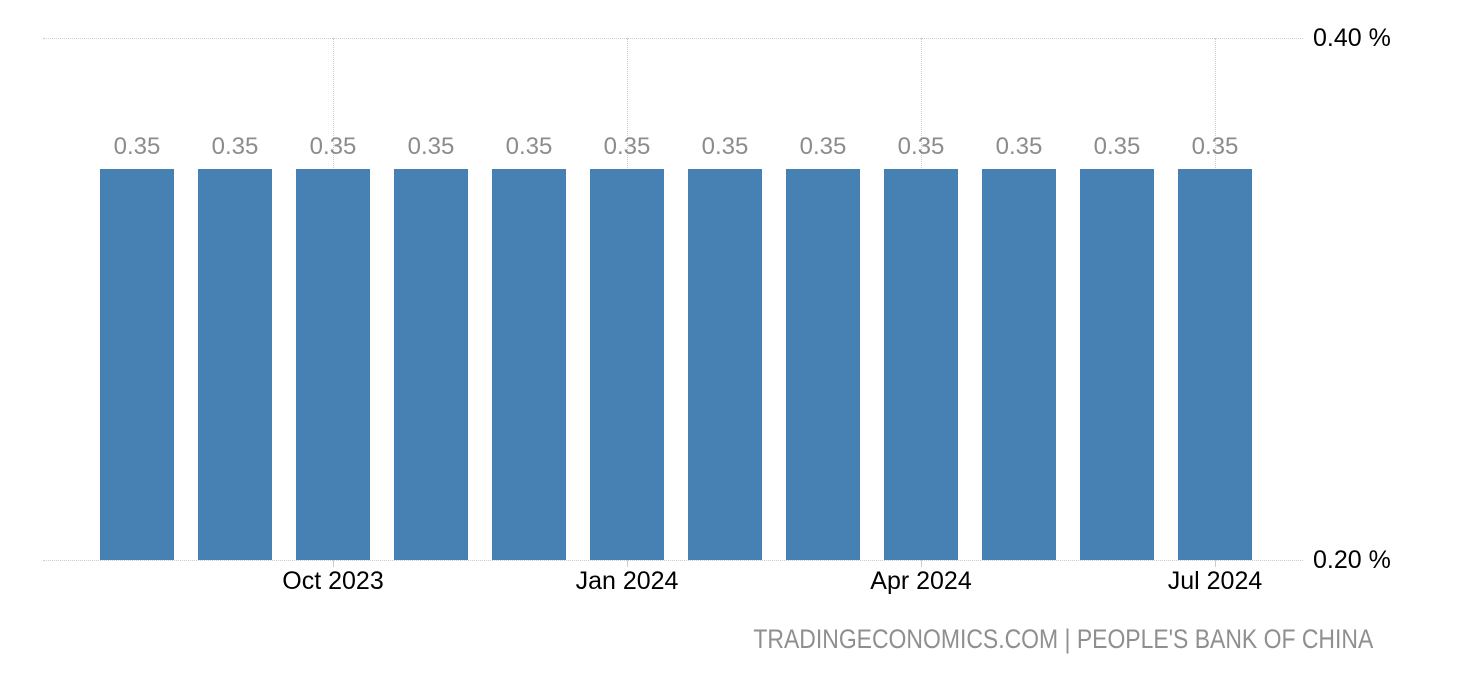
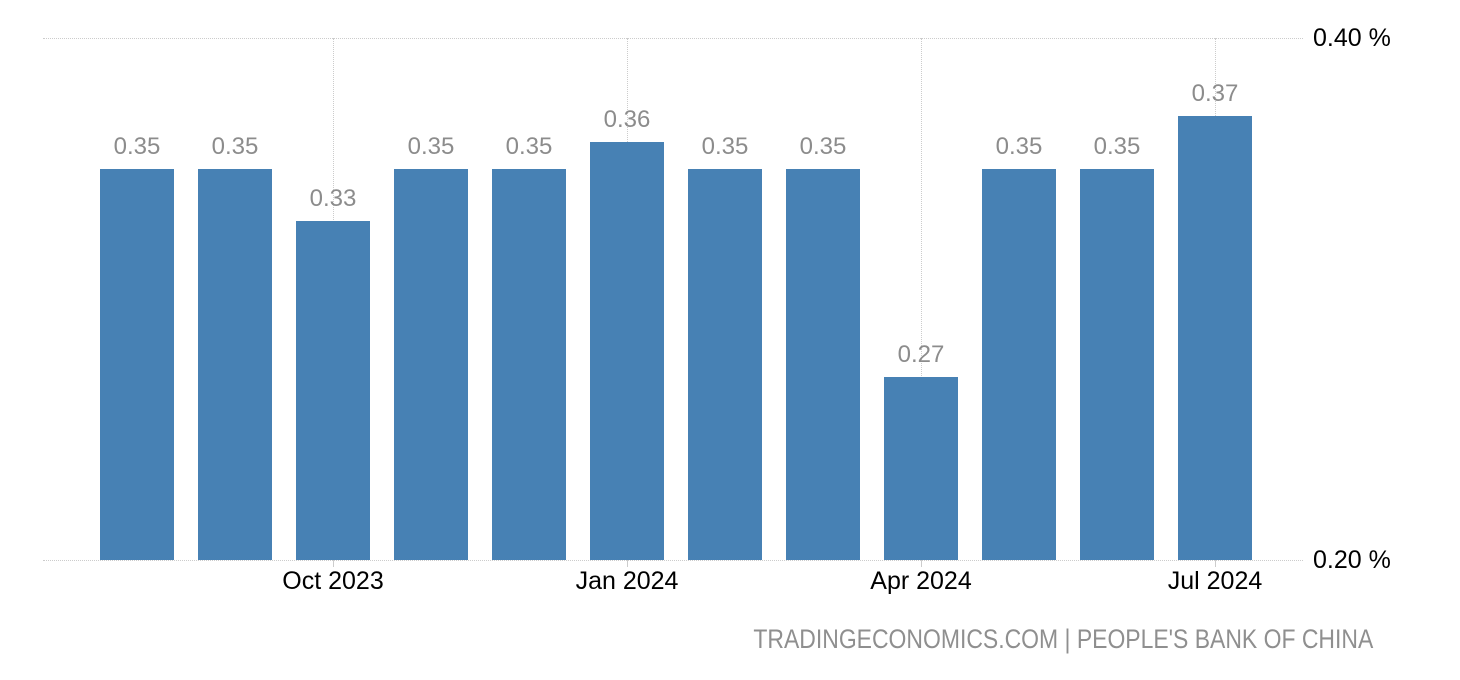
Oct 2023: 0.35 -> 0.33
Jan 2024: 0.35 -> 0.36
Apr 2024: 0.35 -> 0.27
Jul 2024: 0.35 -> 0.37
